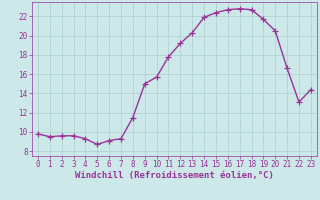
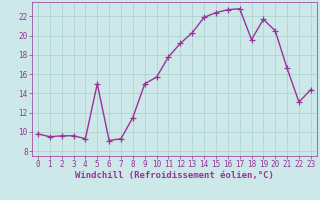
5: 8.7 -> 15.0
18: 22.7 -> 19.6
